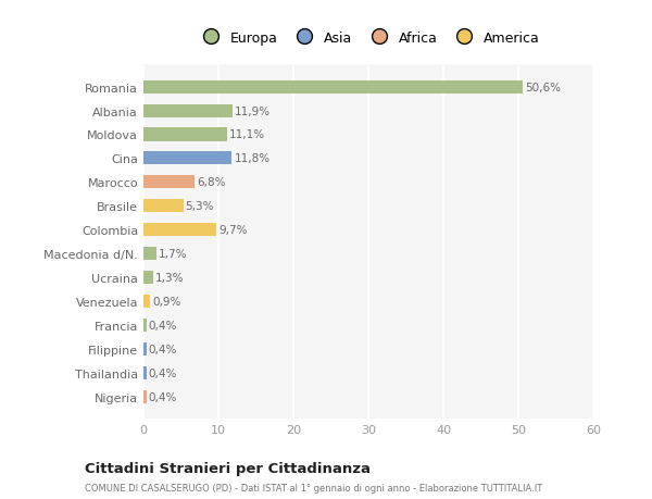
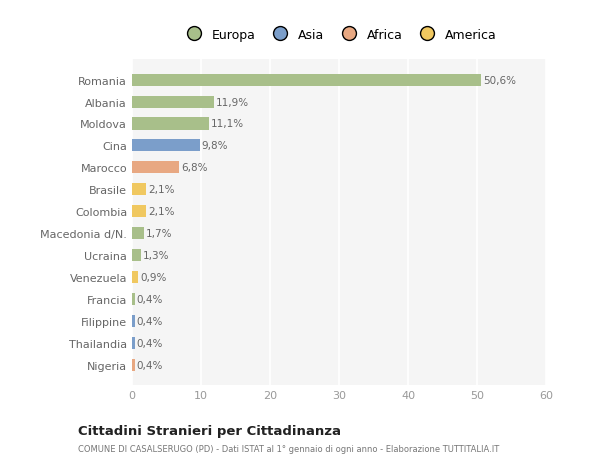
Cina: 11,8% -> 9,8%
Brasile: 5,3% -> 2,1%
Colombia: 9,7% -> 2,1%
